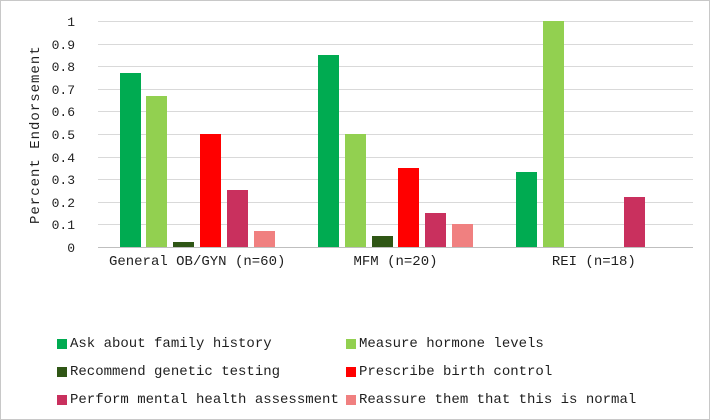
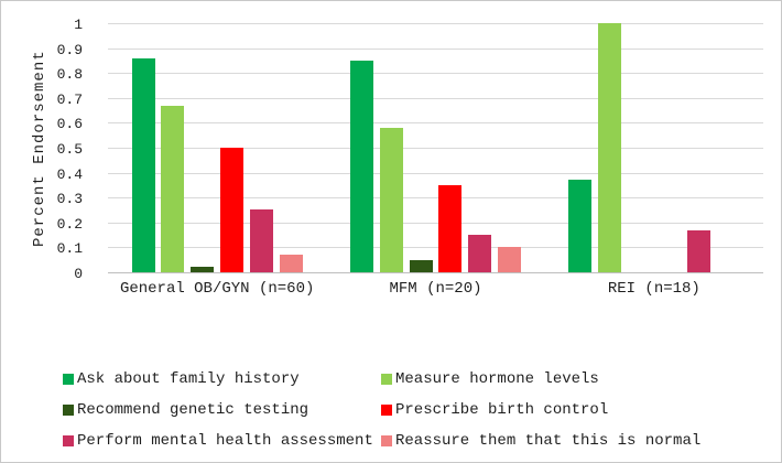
Ask about family history/General OB/GYN (n=60): 0.77 -> 0.86
Measure hormone levels/MFM (n=20): 0.50 -> 0.58
Ask about family history/REI (n=18): 0.33 -> 0.37
Perform mental health assessment/REI (n=18): 0.22 -> 0.17
